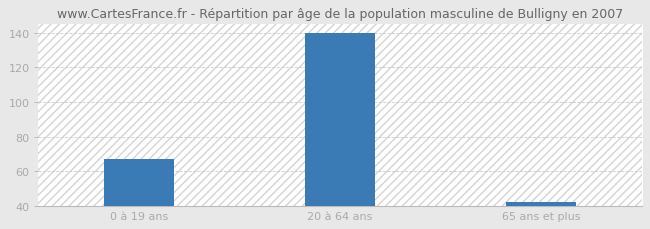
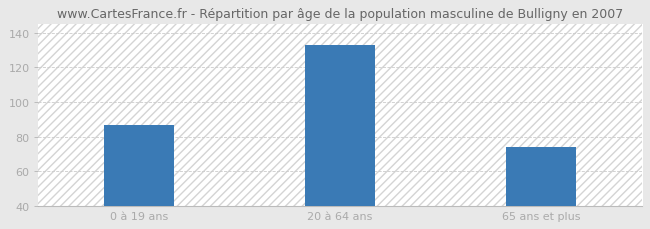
0 à 19 ans: 67 -> 87
20 à 64 ans: 140 -> 133
65 ans et plus: 42 -> 74
